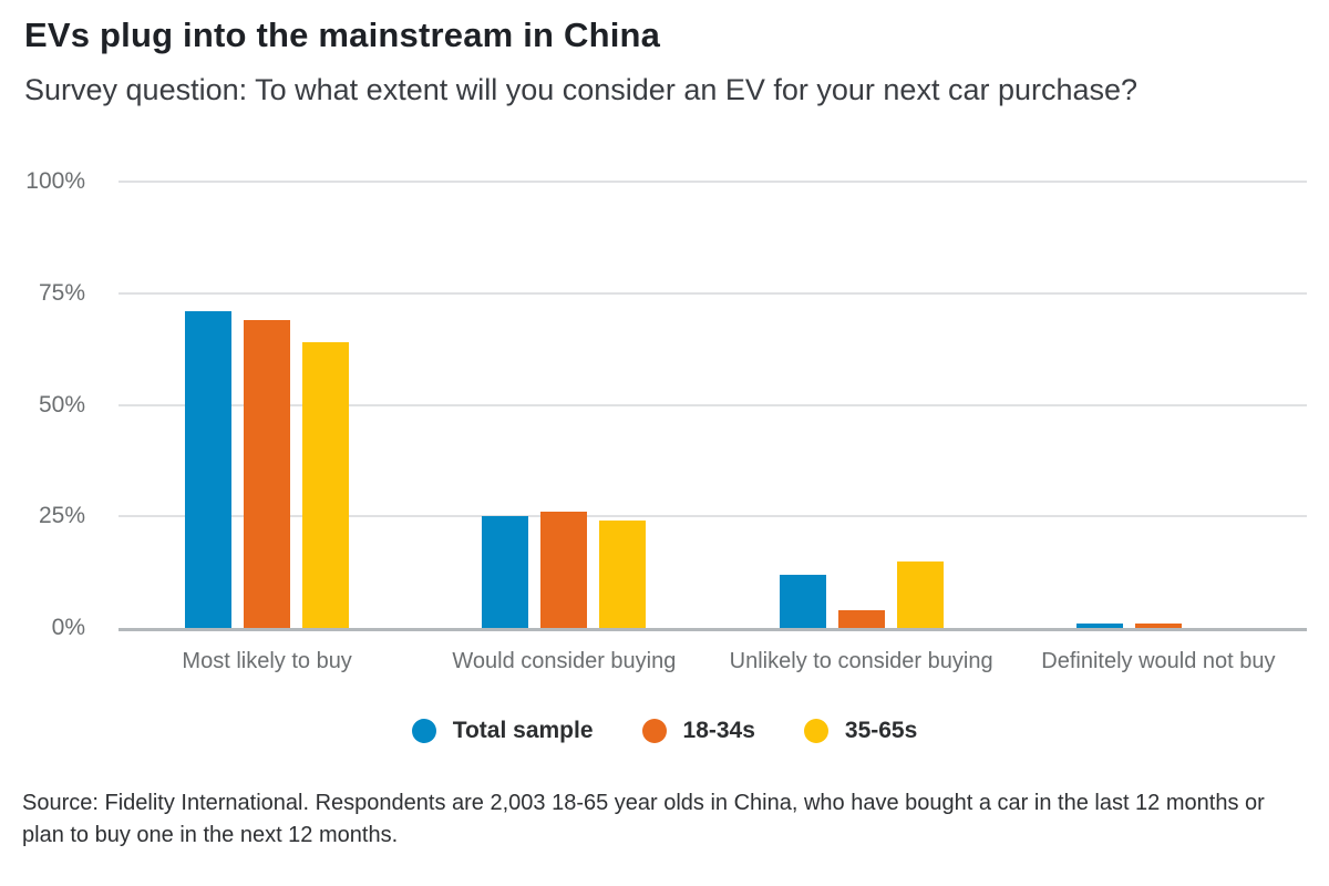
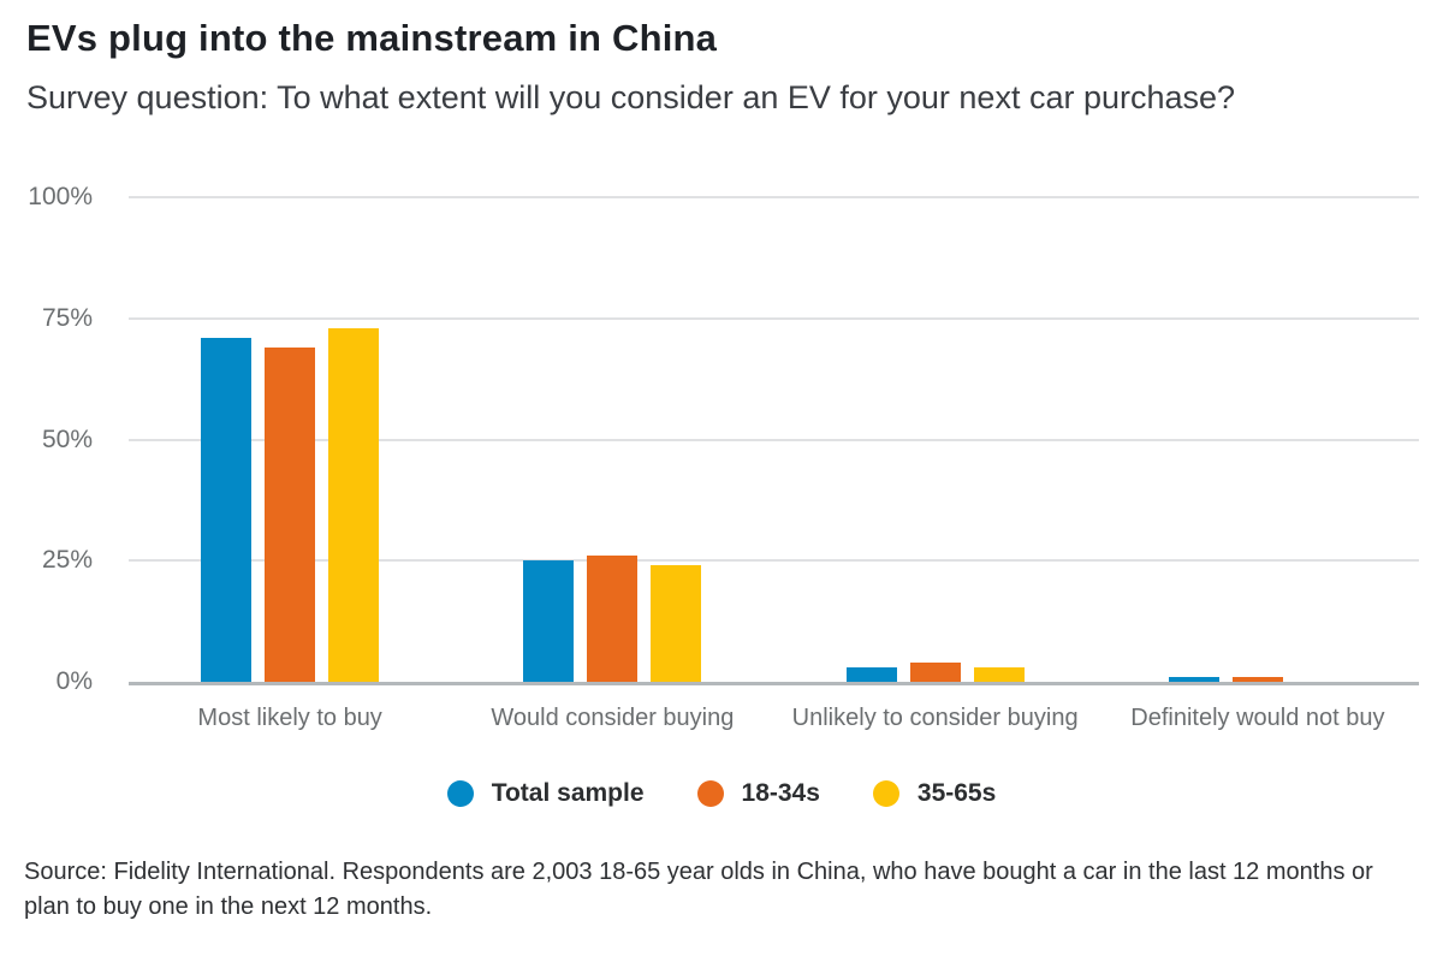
35-65s/Most likely to buy: 64% -> 73%
Total sample/Unlikely to consider buying: 12% -> 3%
35-65s/Unlikely to consider buying: 15% -> 3%
